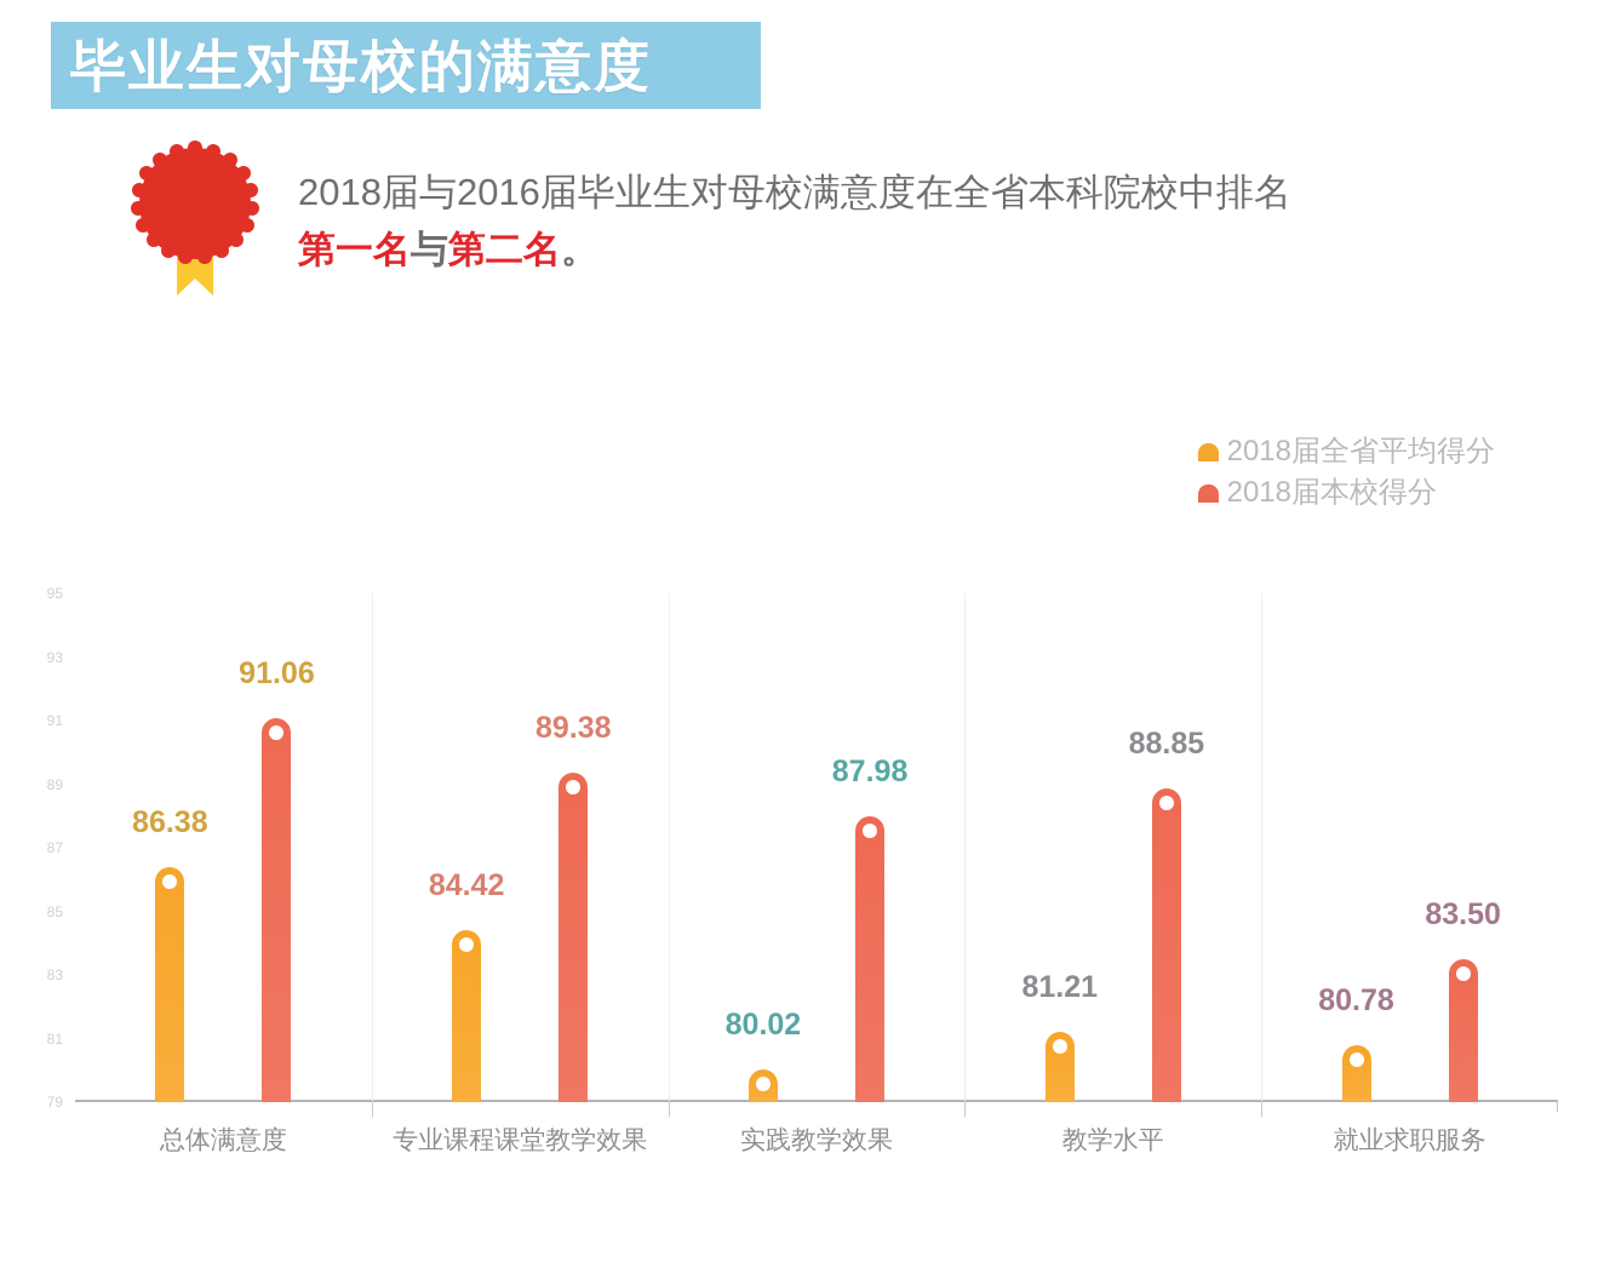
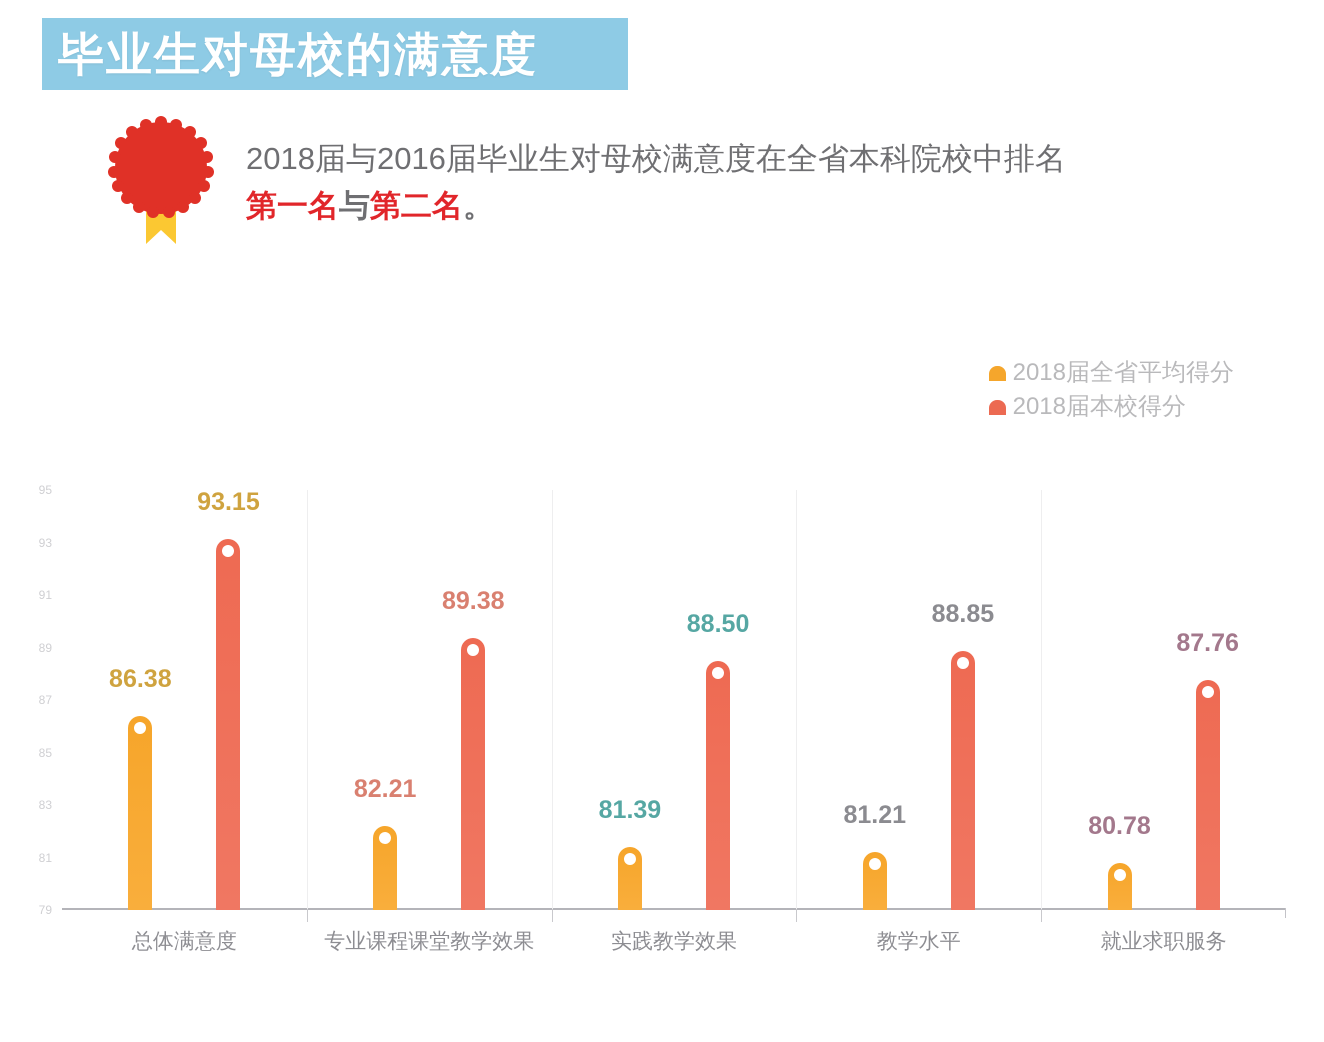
2018届本校得分/总体满意度: 91.06 -> 93.15
2018届全省平均得分/专业课程课堂教学效果: 84.42 -> 82.21
2018届全省平均得分/实践教学效果: 80.02 -> 81.39
2018届本校得分/实践教学效果: 87.98 -> 88.50
2018届本校得分/就业求职服务: 83.50 -> 87.76
